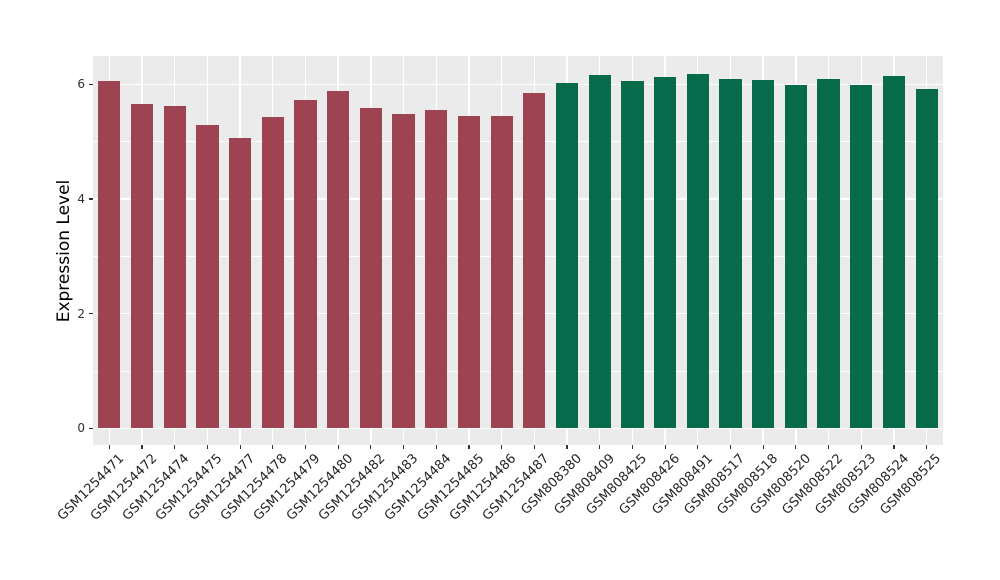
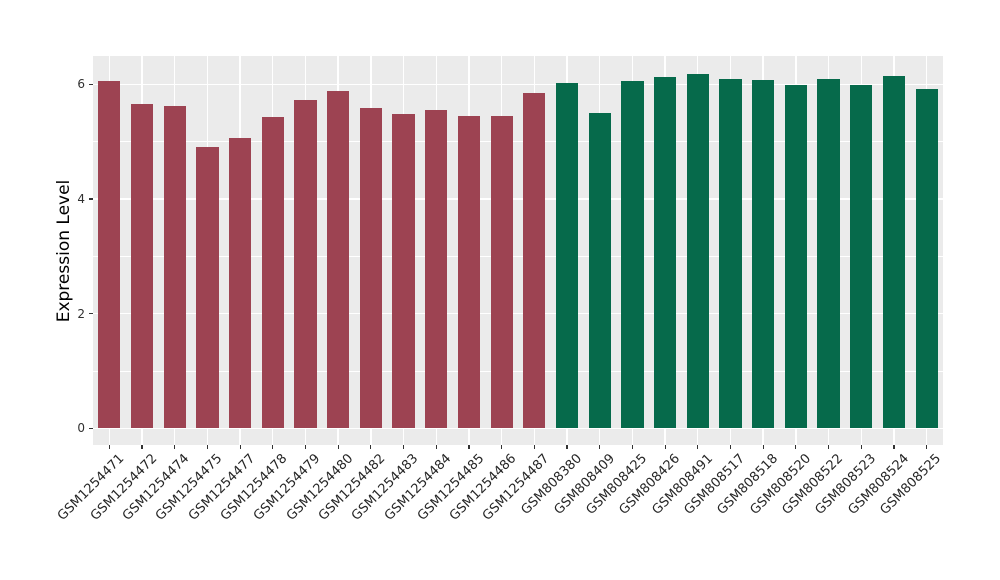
GSM1254475: 5.3 -> 4.9
GSM808409: 6.2 -> 5.5
